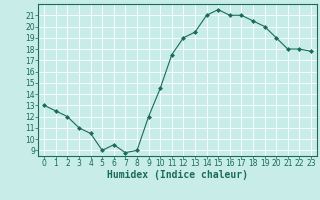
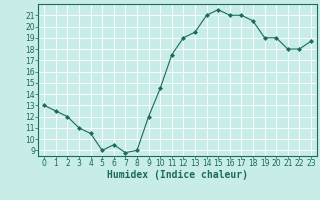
19: 20.0 -> 19.0
23: 17.8 -> 18.7
